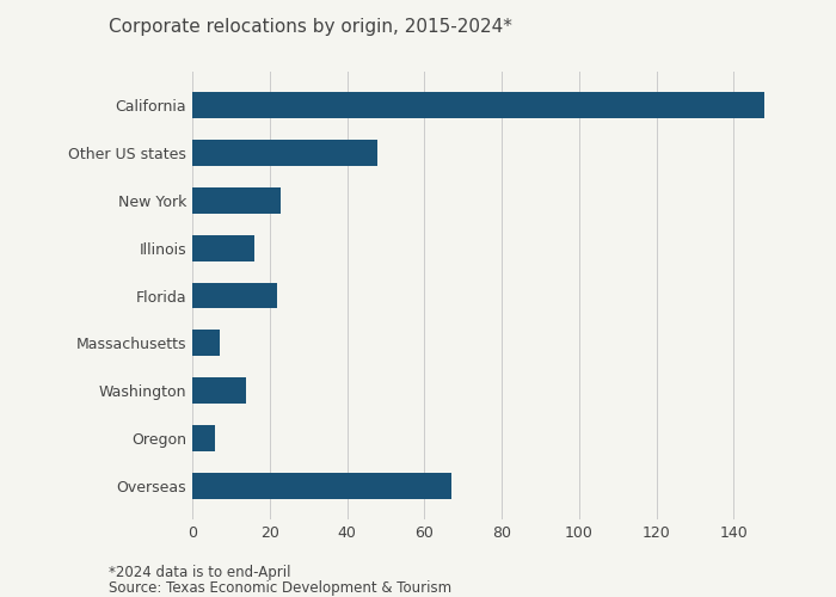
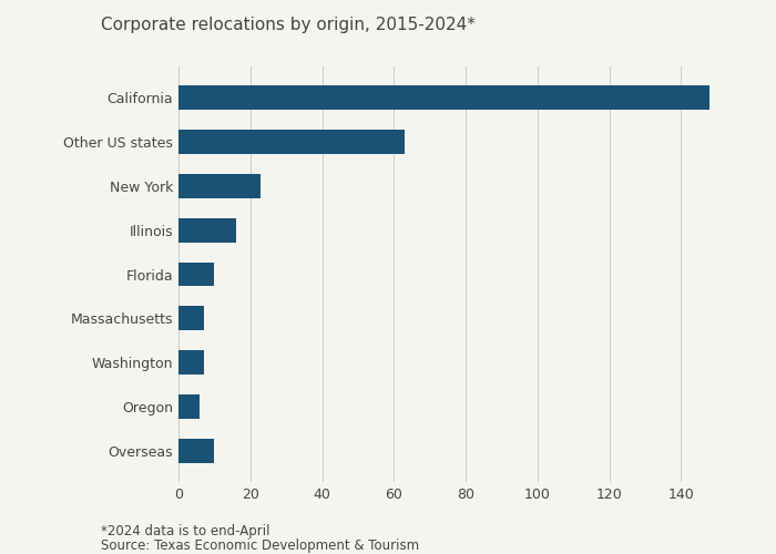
Other US states: 48 -> 63
Florida: 22 -> 10
Washington: 14 -> 7
Overseas: 67 -> 10
